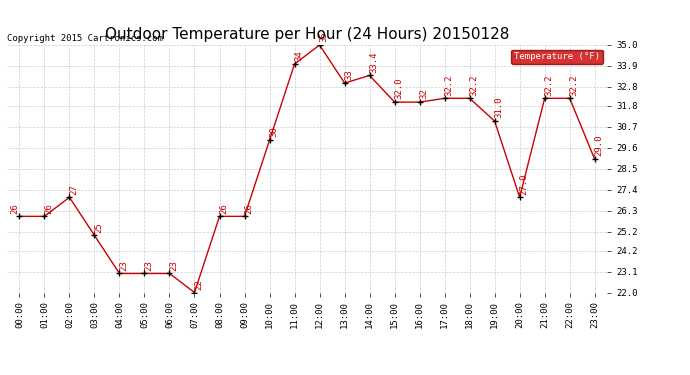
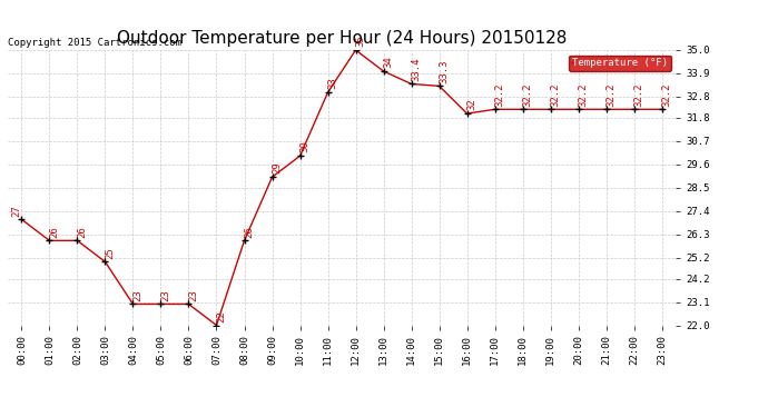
00:00: 26 -> 27
02:00: 27 -> 26
09:00: 26 -> 29
11:00: 34 -> 33
13:00: 33 -> 34
15:00: 32.0 -> 33.3
19:00: 31.0 -> 32.2
20:00: 27.0 -> 32.2
23:00: 29.0 -> 32.2
